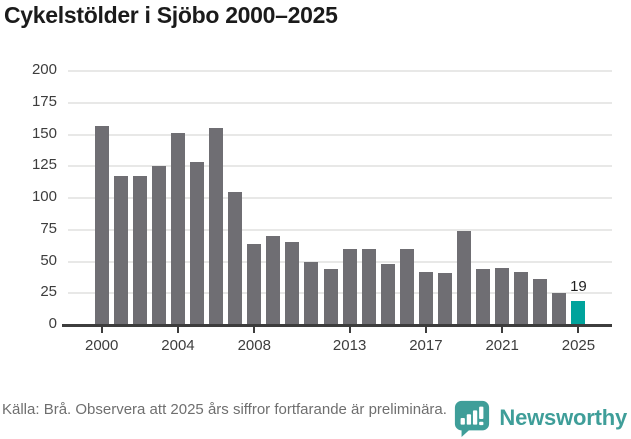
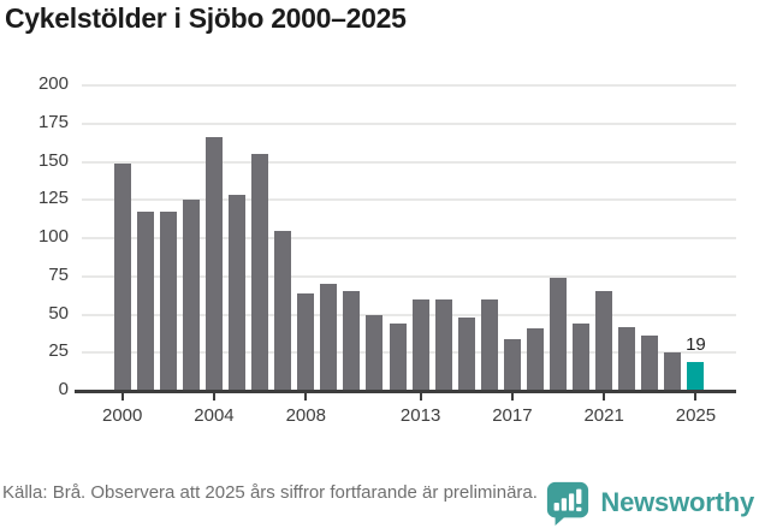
2000: 157 -> 149
2004: 151 -> 166
2017: 42 -> 34
2021: 45 -> 65
